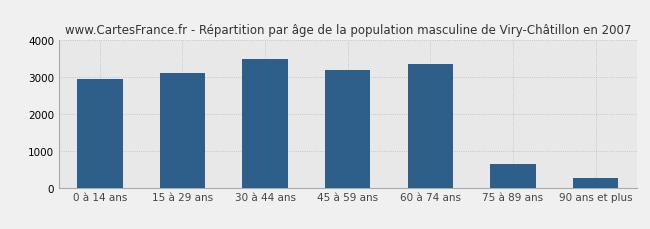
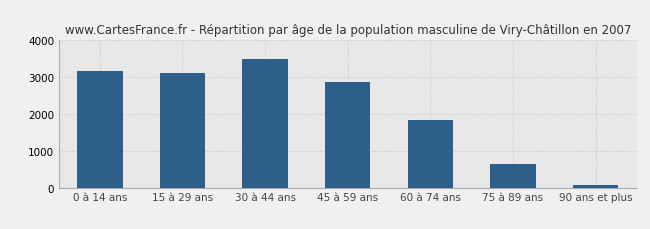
0 à 14 ans: 2950 -> 3160
45 à 59 ans: 3200 -> 2870
60 à 74 ans: 3350 -> 1830
90 ans et plus: 250 -> 70
